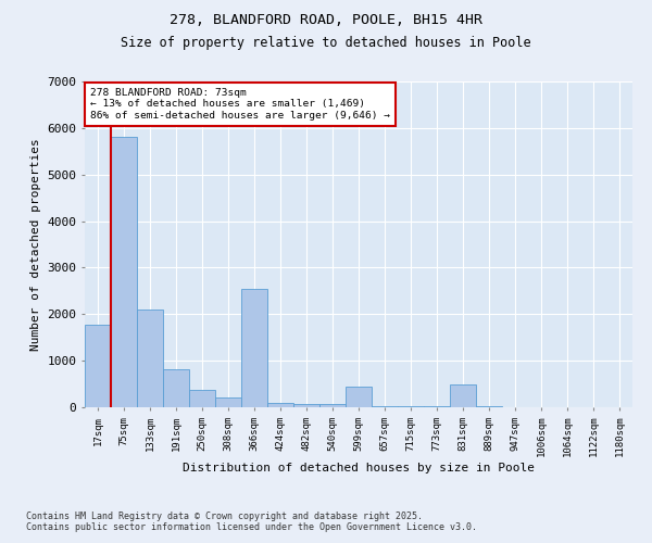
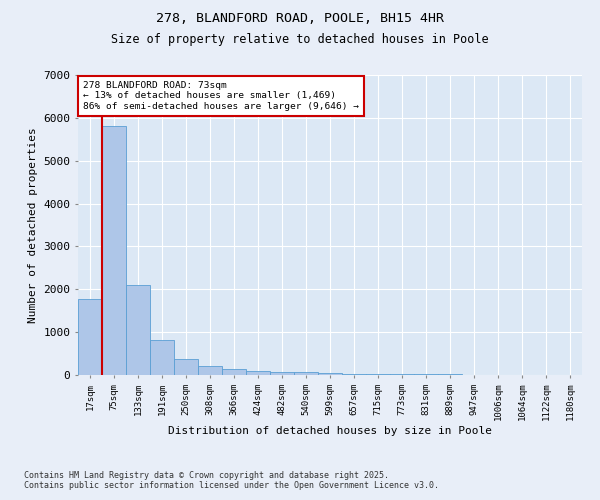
366sqm: 2550 -> 130
599sqm: 450 -> 50
831sqm: 500 -> 20
